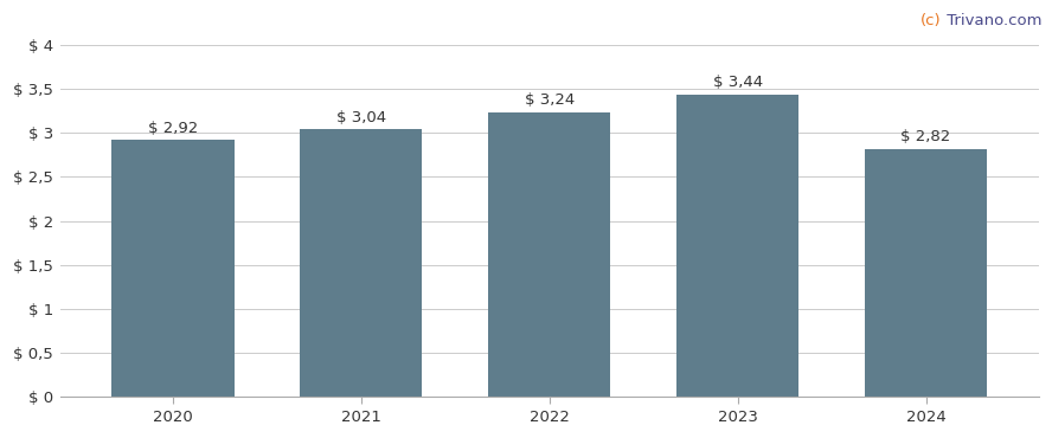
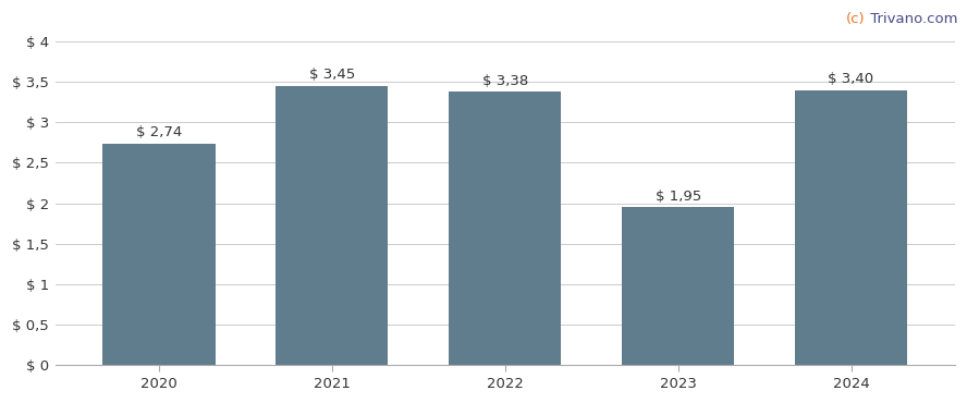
2020: 2,92 -> 2,74
2021: 3,04 -> 3,45
2022: 3,24 -> 3,38
2023: 3,44 -> 1,95
2024: 2,82 -> 3,40
